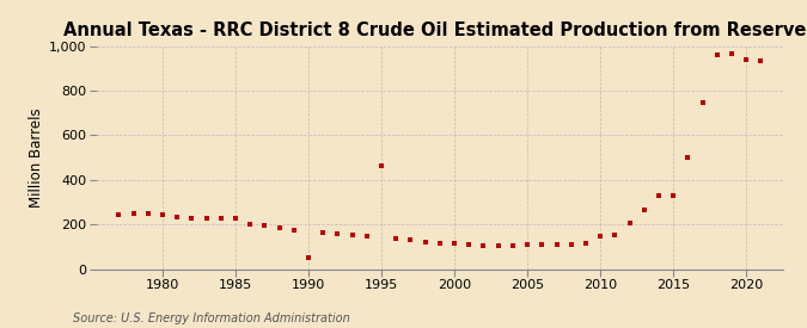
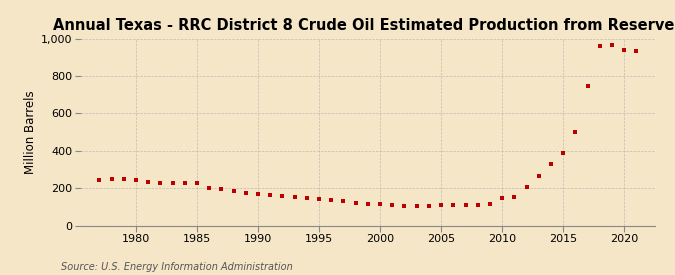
1990: 50 -> 170
1995: 460 -> 140
2015: 330 -> 390
